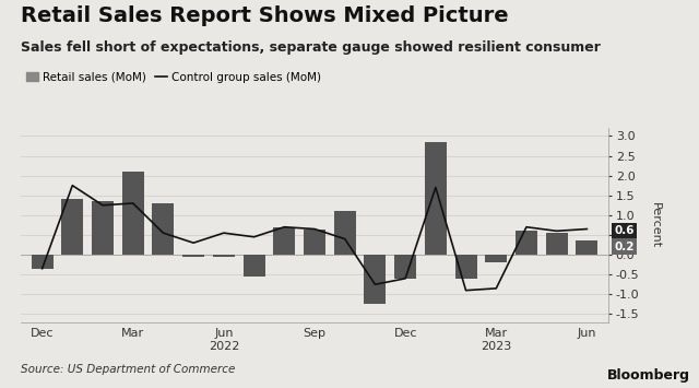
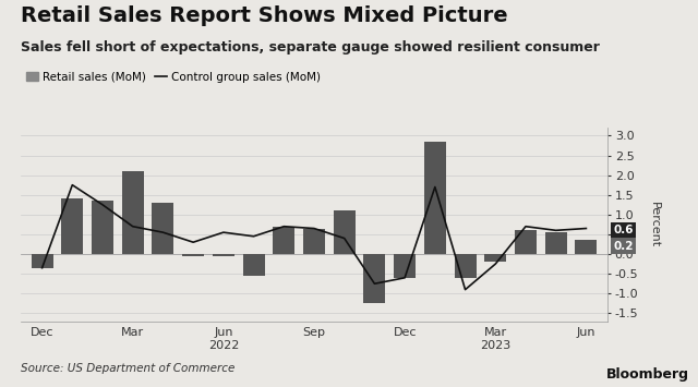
Control group sales (MoM)/Mar: 1.30 -> 0.70
Control group sales (MoM)/Mar 2023: -0.85 -> -0.25
